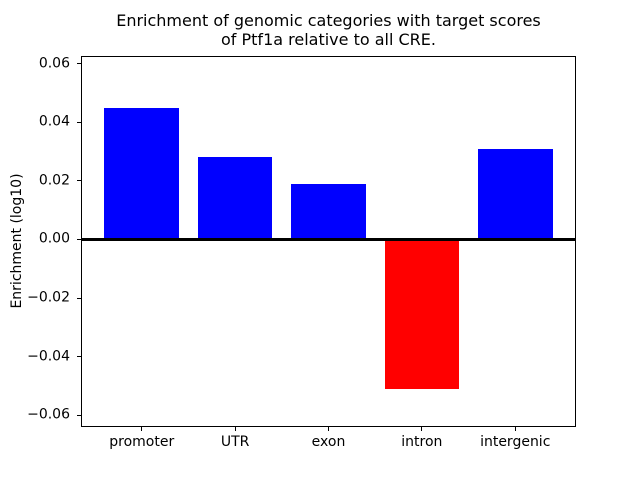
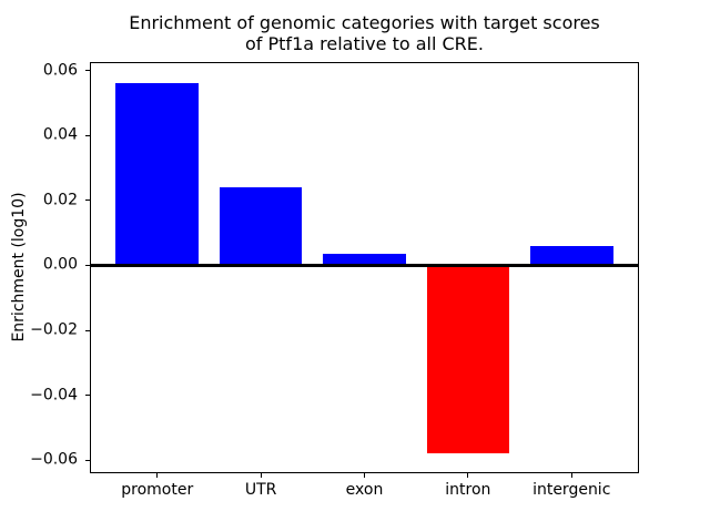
promoter: 0.045 -> 0.056
UTR: 0.028 -> 0.024
exon: 0.019 -> 0.004
intron: -0.051 -> -0.058
intergenic: 0.031 -> 0.006
